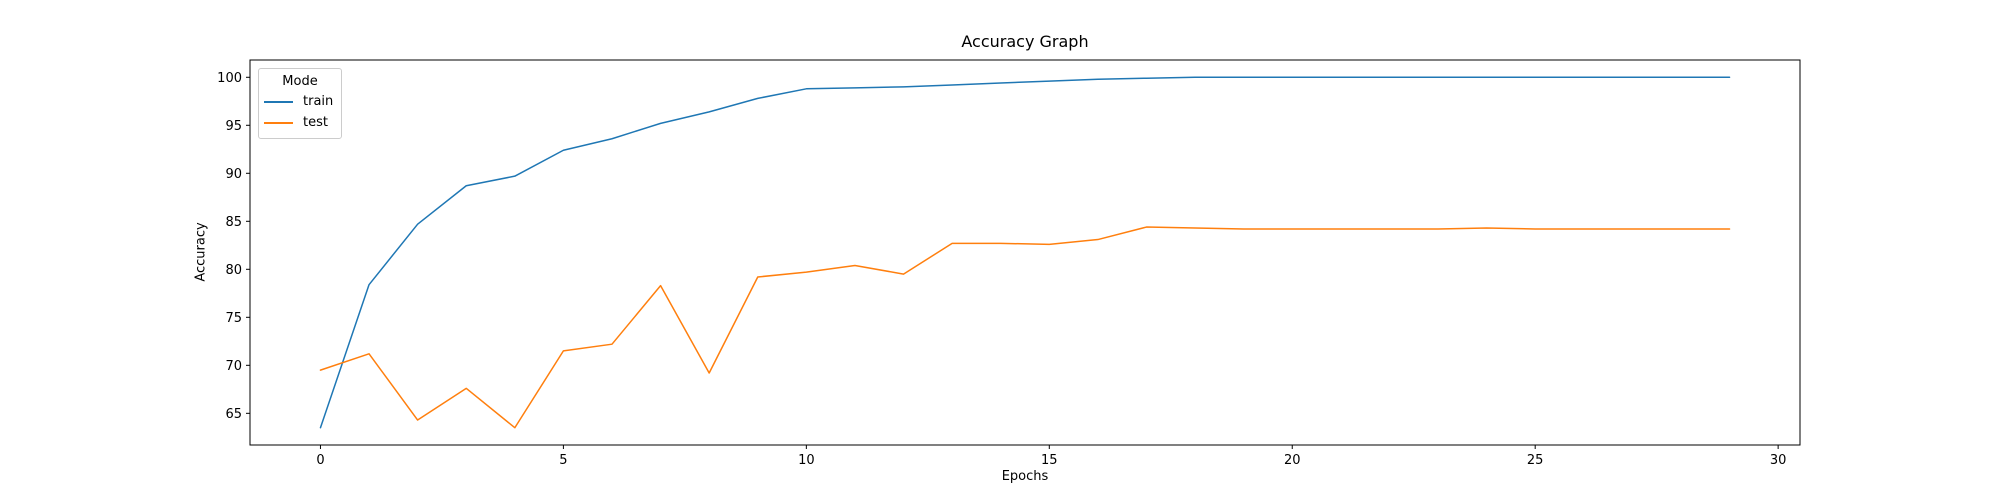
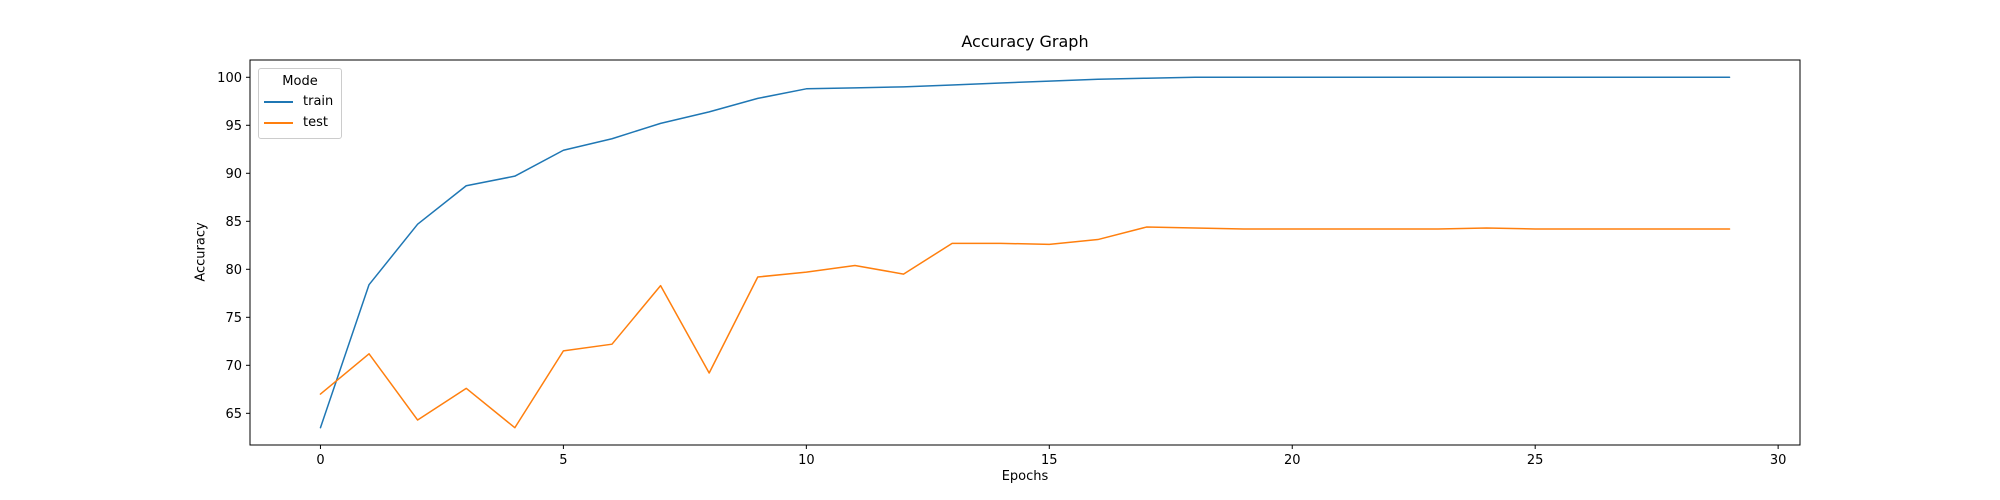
test/0: 70 -> 67
